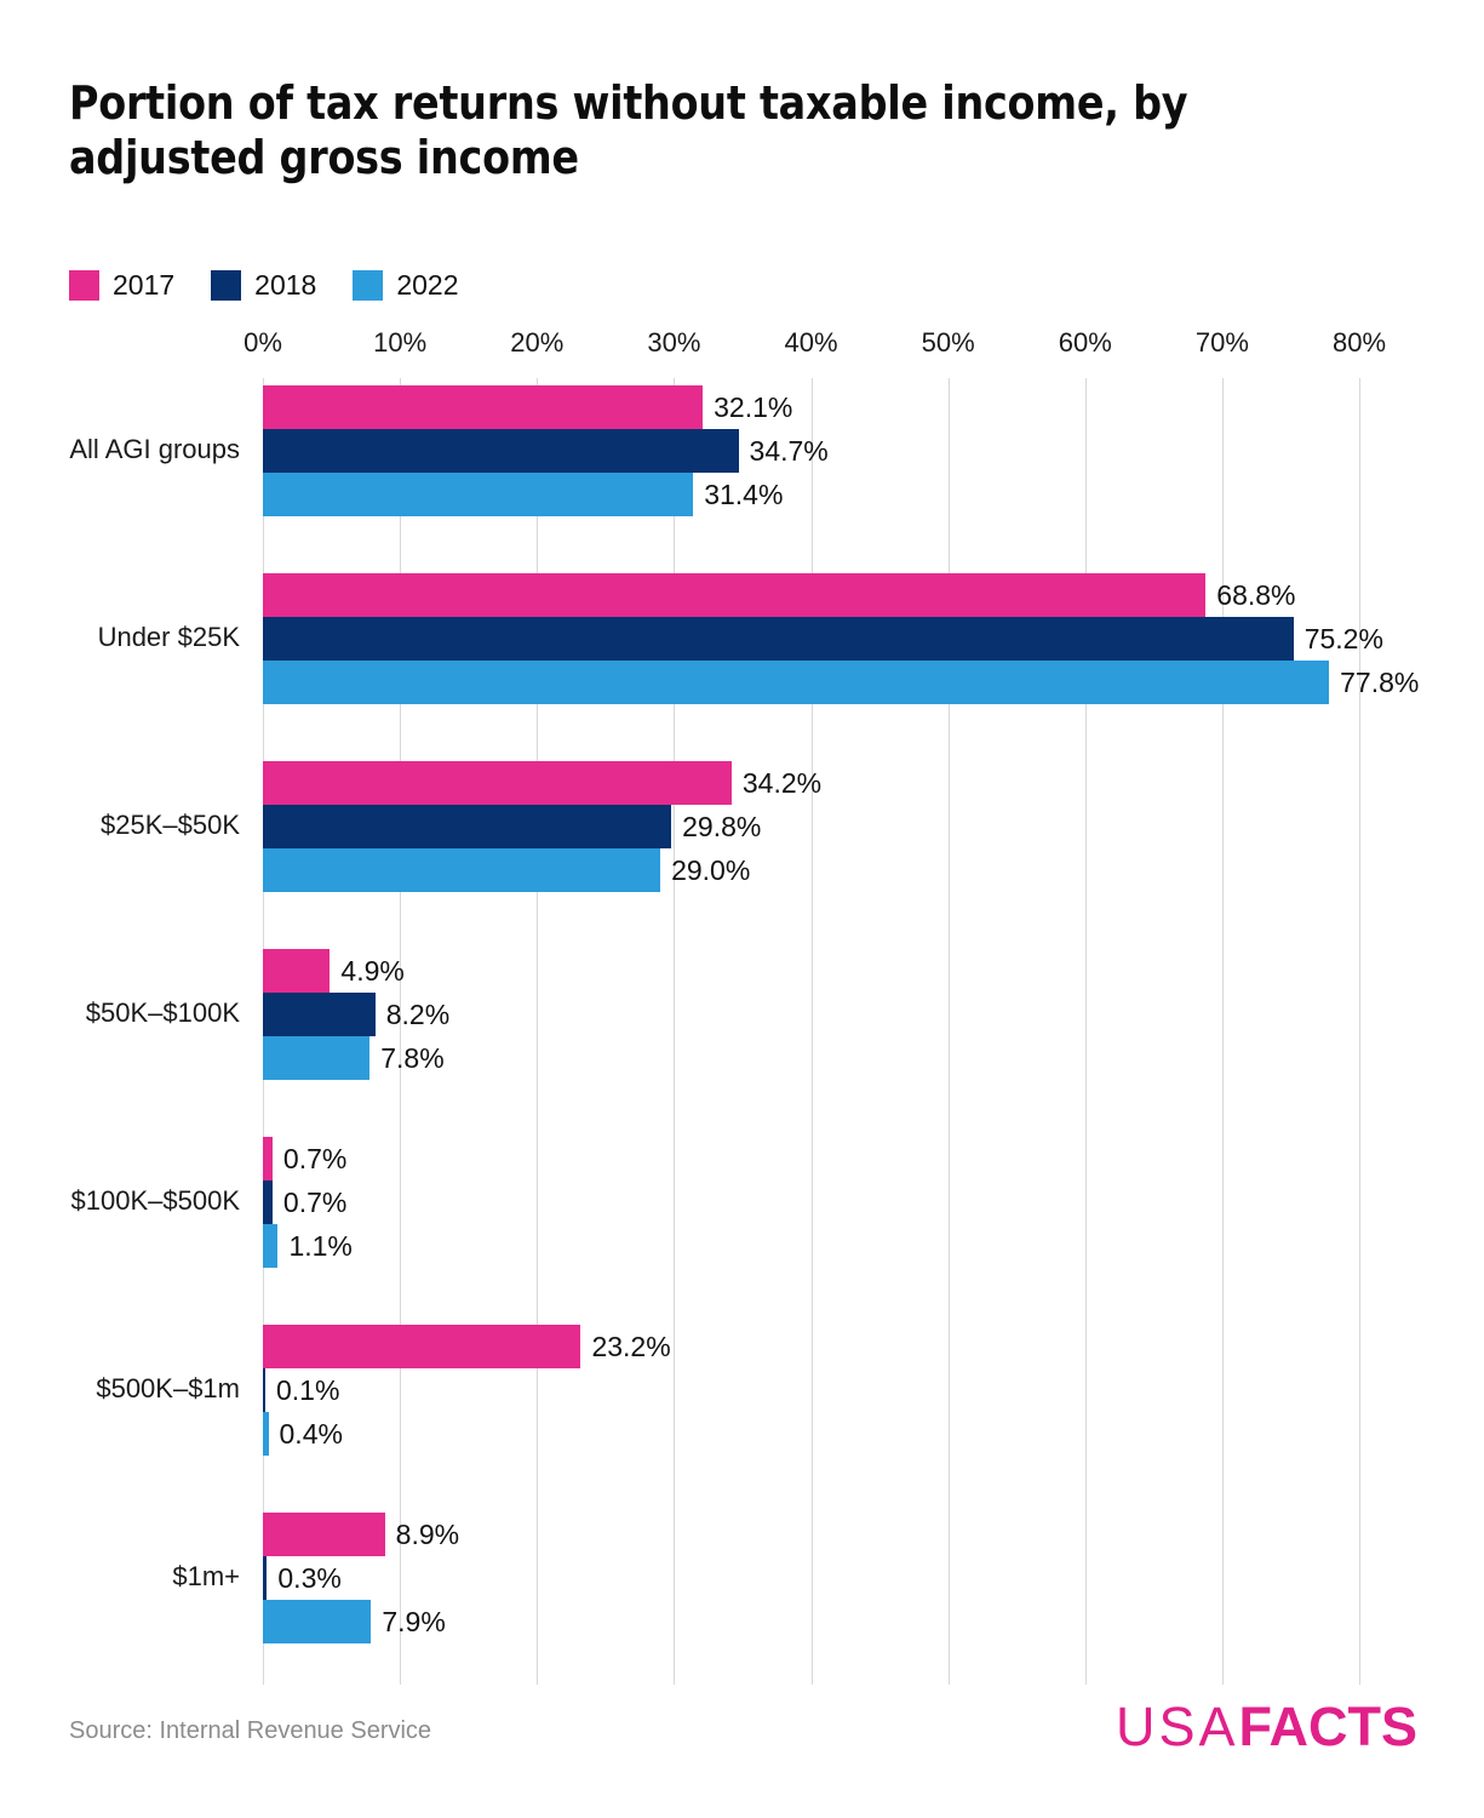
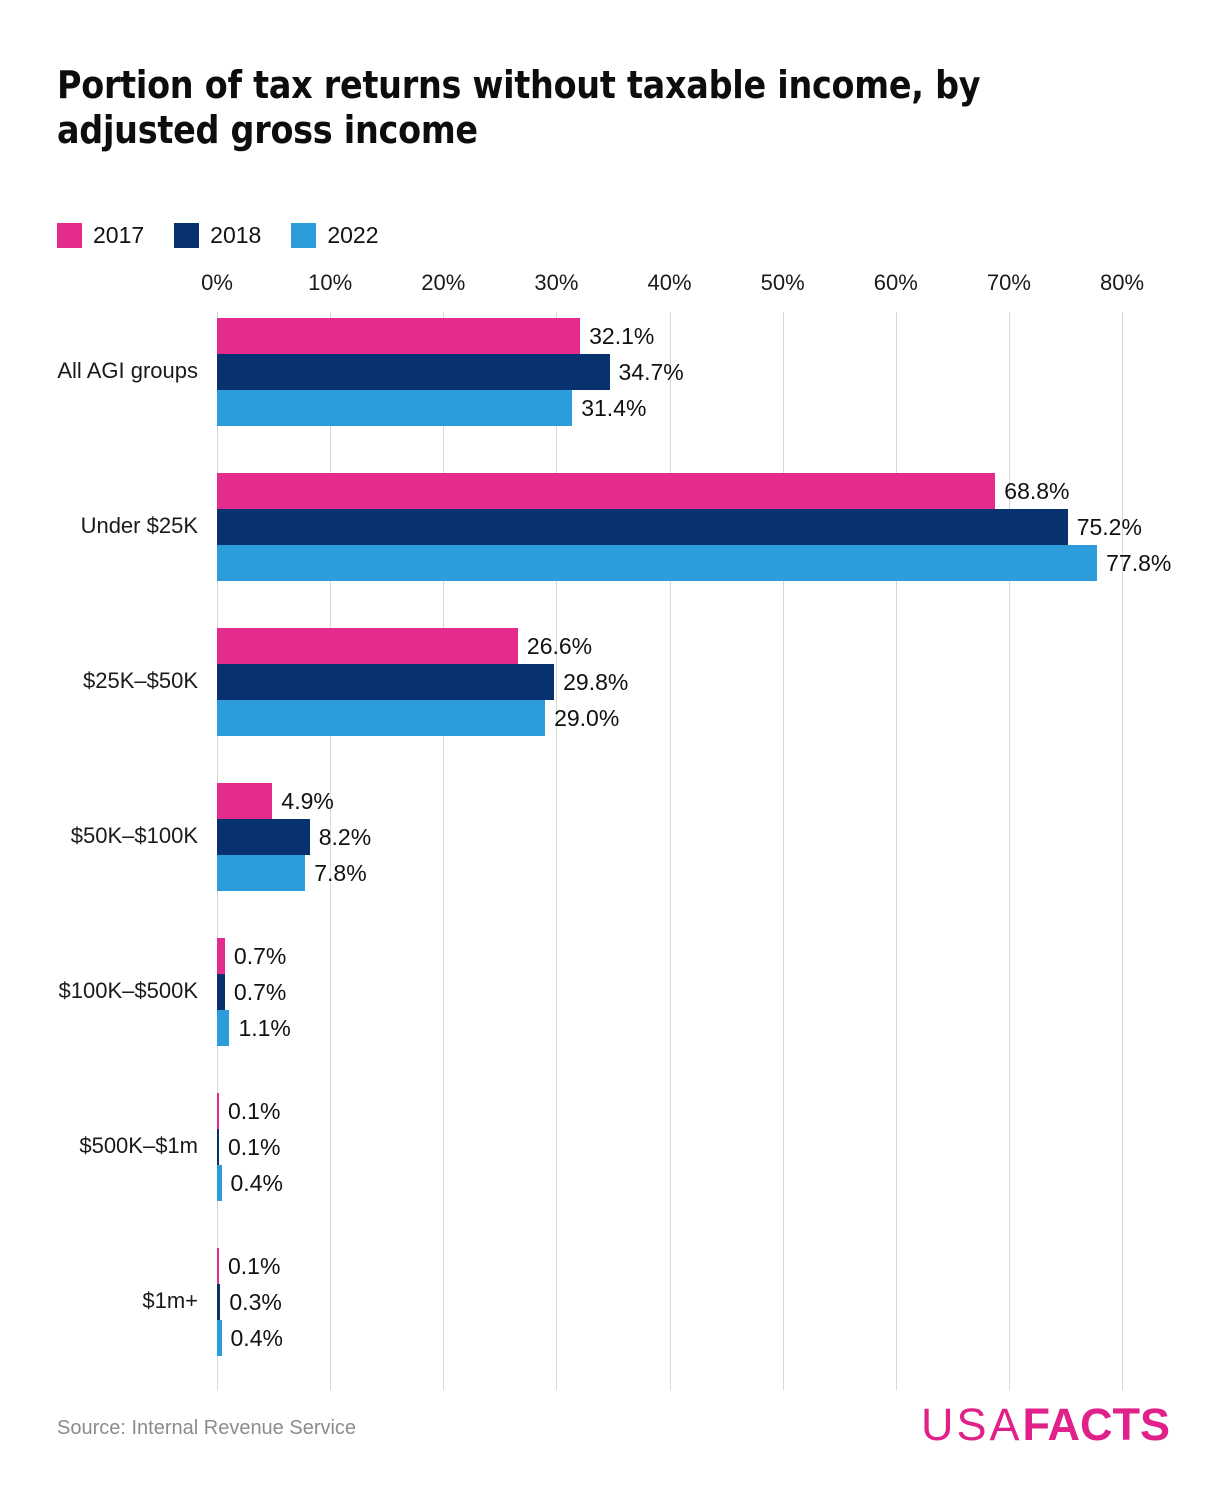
2017/$25K–$50K: 34.2% -> 26.6%
2017/$500K–$1m: 23.2% -> 0.1%
2017/$1m+: 8.9% -> 0.1%
2022/$1m+: 7.9% -> 0.4%
